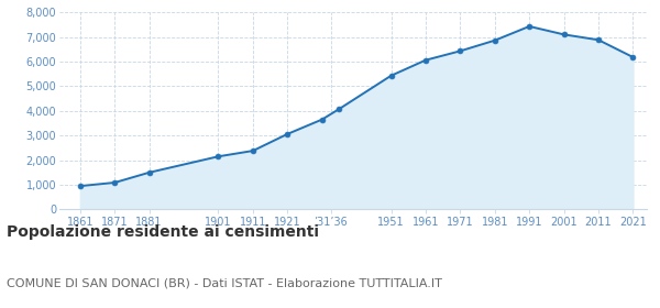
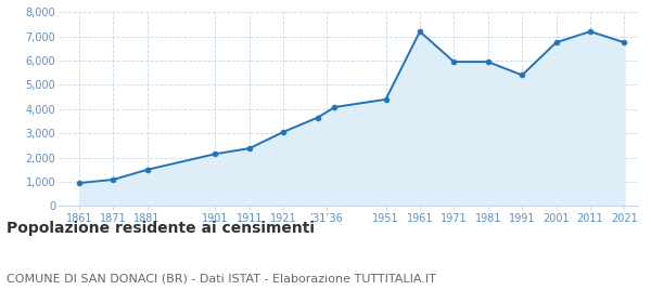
1951: 5,430 -> 4,400
1961: 6,060 -> 7,200
1971: 6,430 -> 5,950
1981: 6,860 -> 5,950
1991: 7,430 -> 5,400
2001: 7,100 -> 6,750
2011: 6,880 -> 7,200
2021: 6,180 -> 6,750
